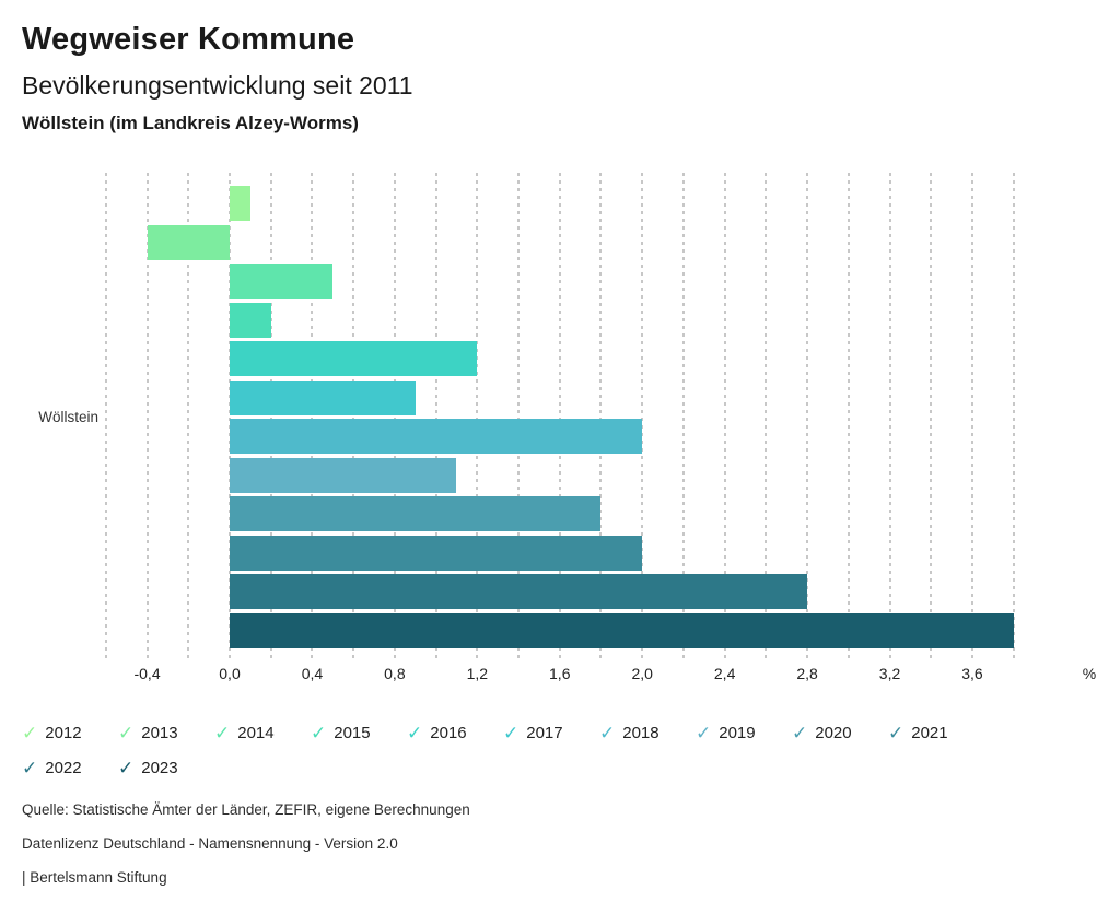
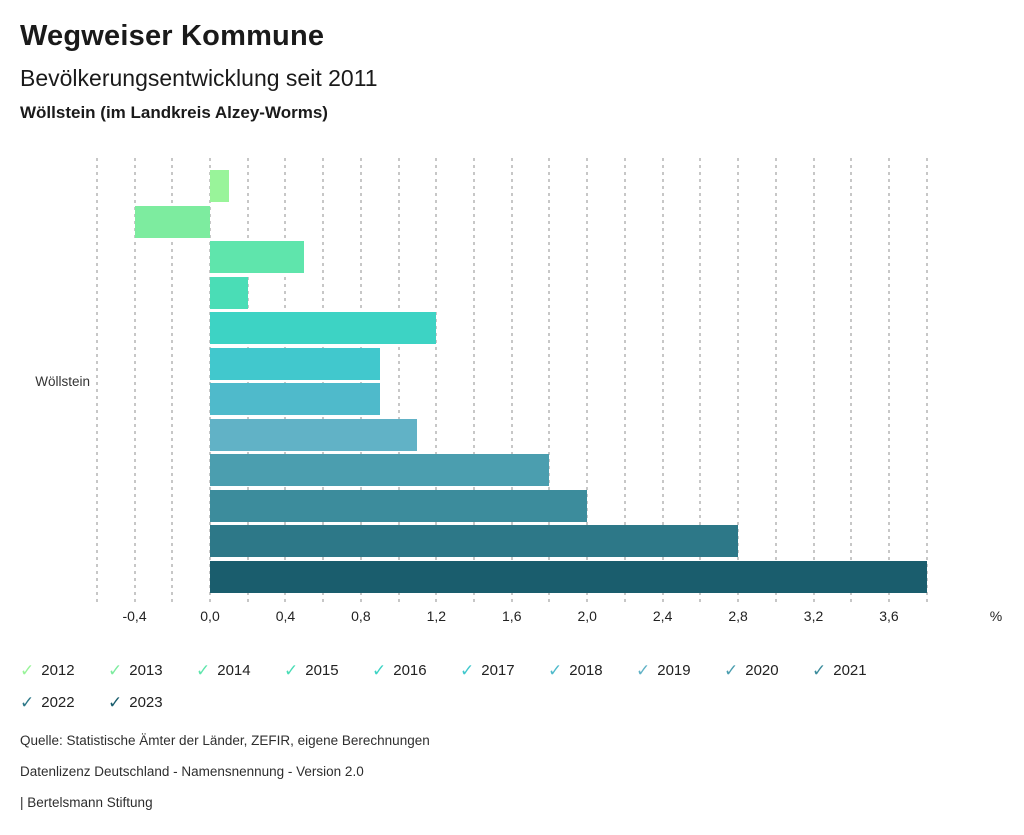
2018: 2,0 -> 0,9
